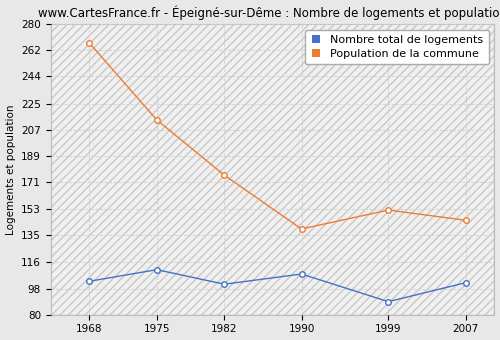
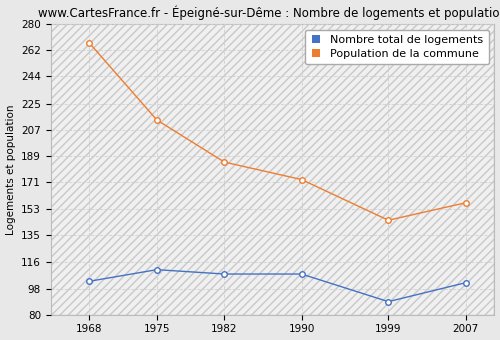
Nombre total de logements/1982: 101 -> 108
Population de la commune/1982: 176 -> 185
Population de la commune/1990: 139 -> 173
Population de la commune/1999: 152 -> 145
Population de la commune/2007: 145 -> 157
